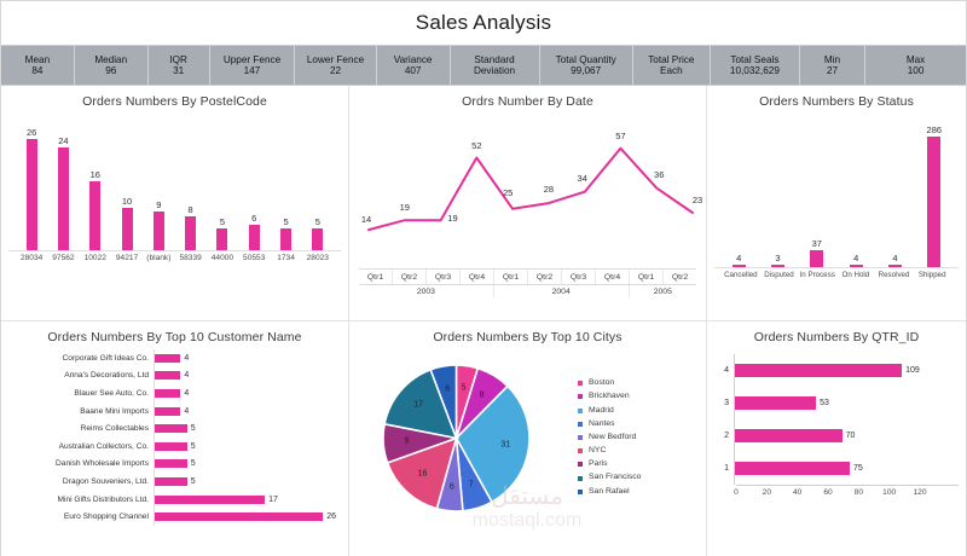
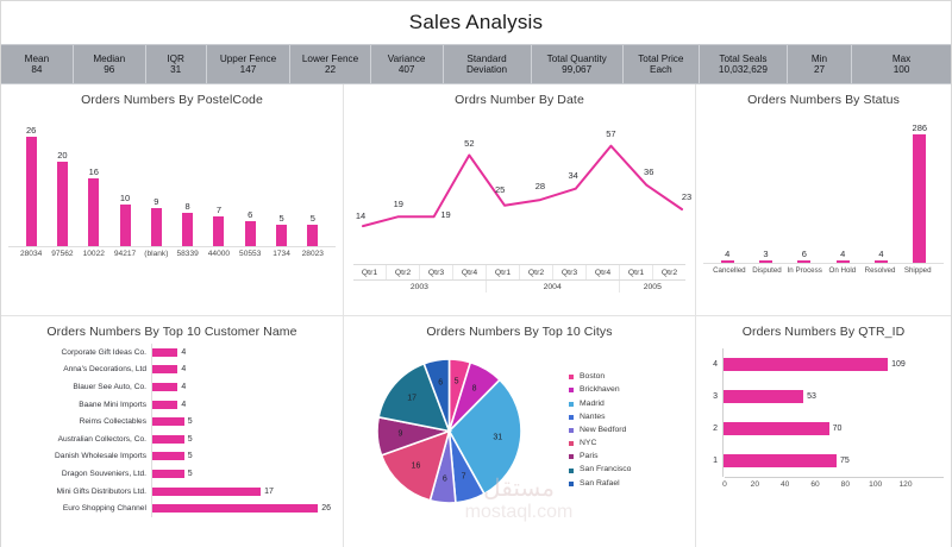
Orders Numbers By PostelCode/97562: 24 -> 20
Orders Numbers By PostelCode/44000: 5 -> 7
Orders Numbers By Status/In Process: 37 -> 6
